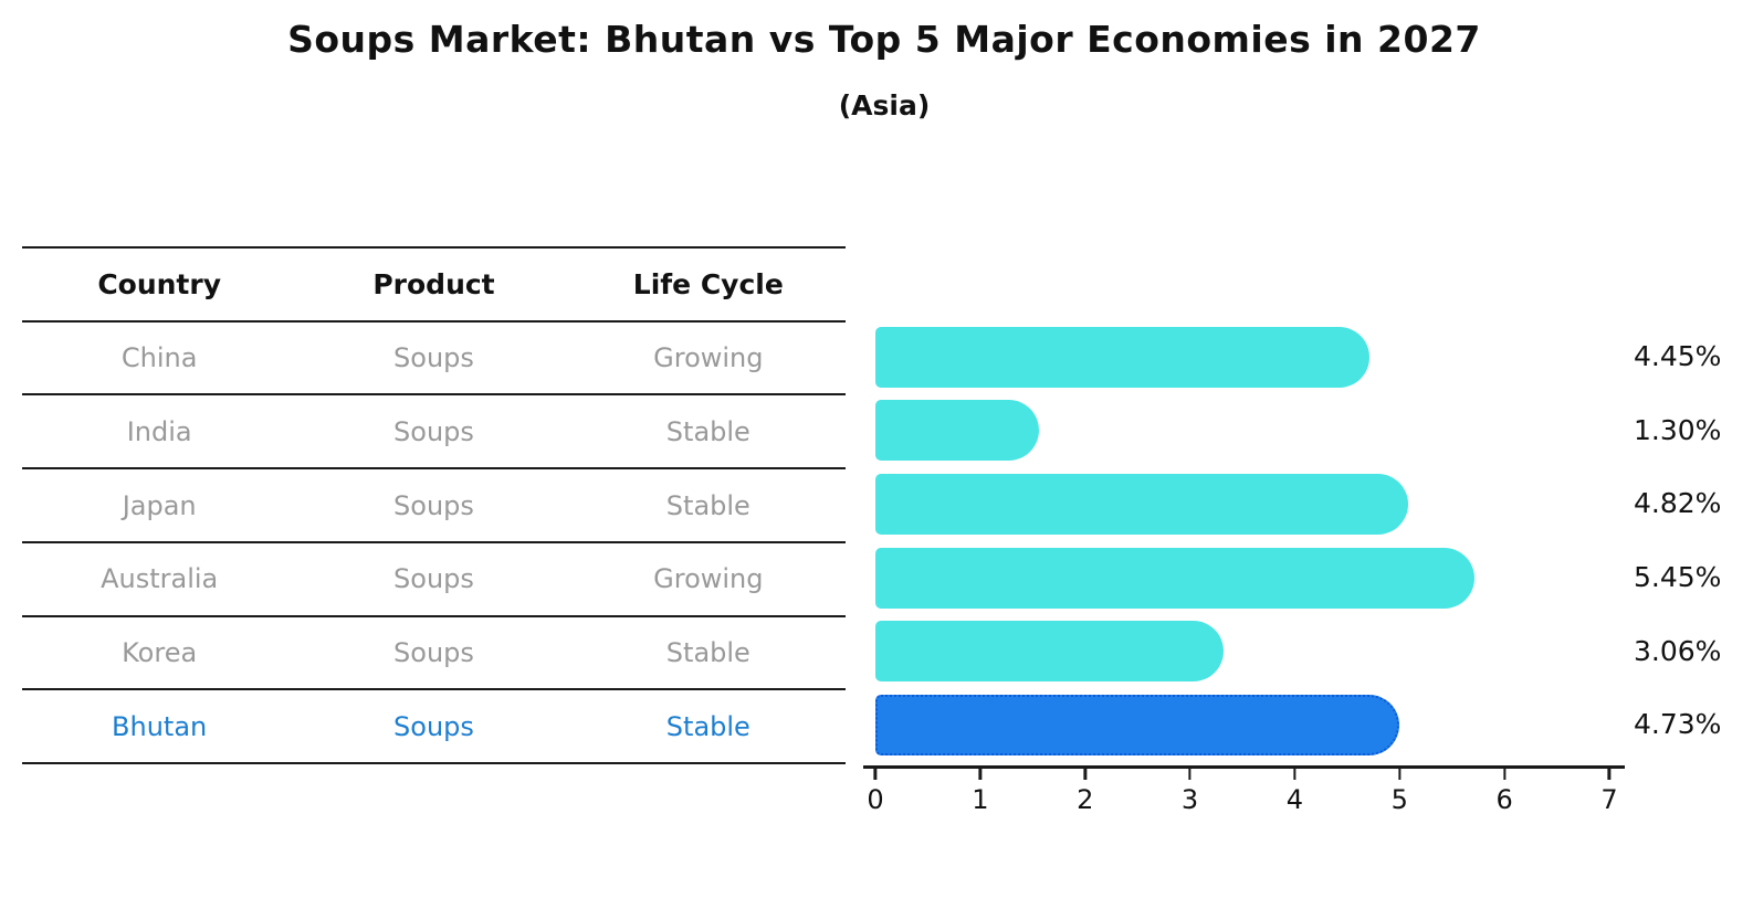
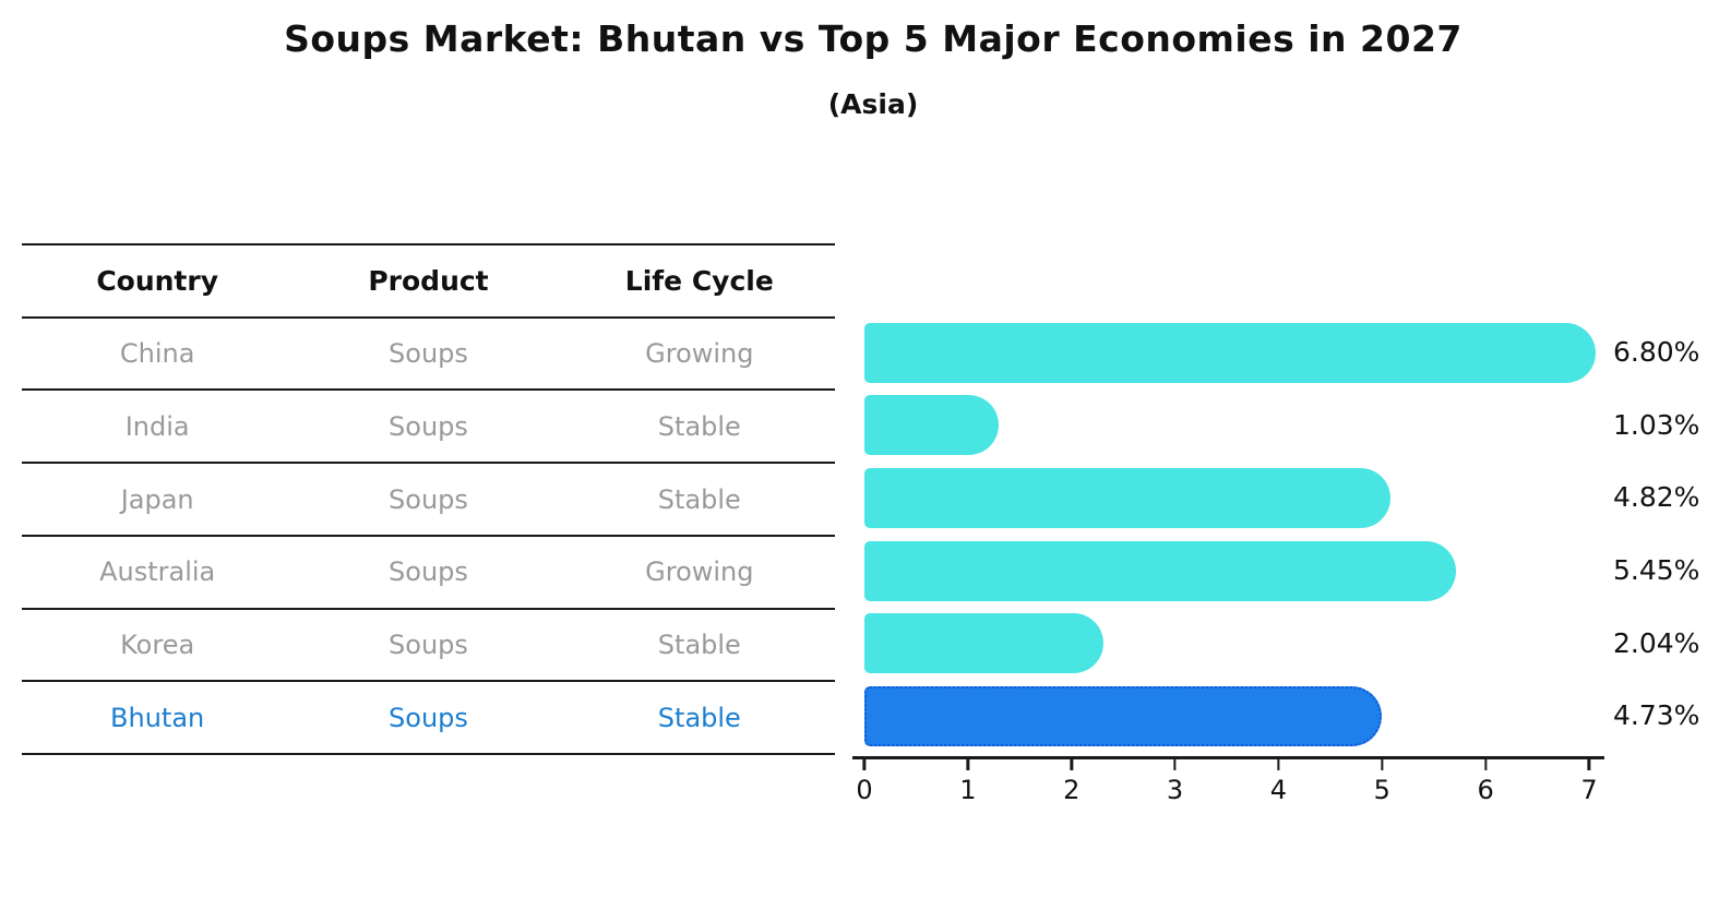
China: 4.45% -> 6.80%
India: 1.30% -> 1.03%
Korea: 3.06% -> 2.04%
